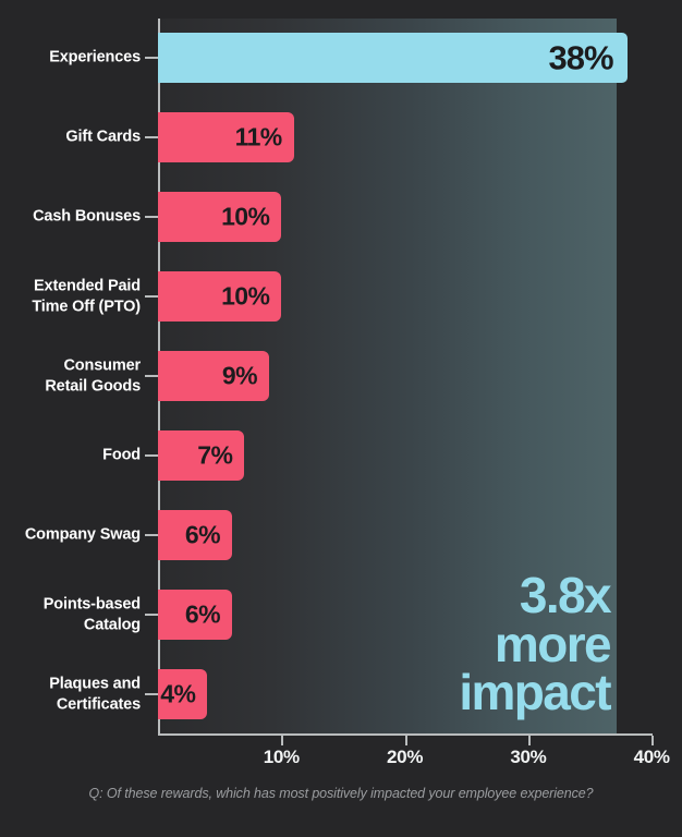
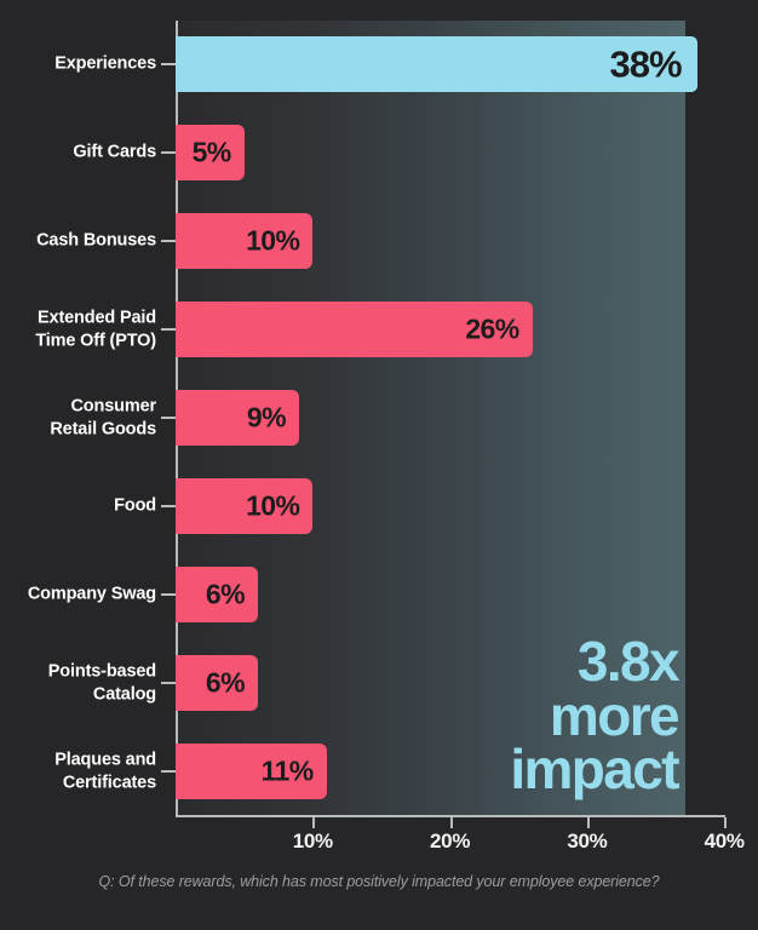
Gift Cards: 11% -> 5%
Extended Paid Time Off (PTO): 10% -> 26%
Food: 7% -> 10%
Plaques and Certificates: 4% -> 11%
